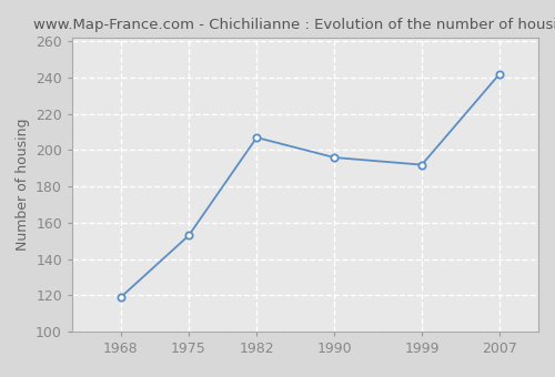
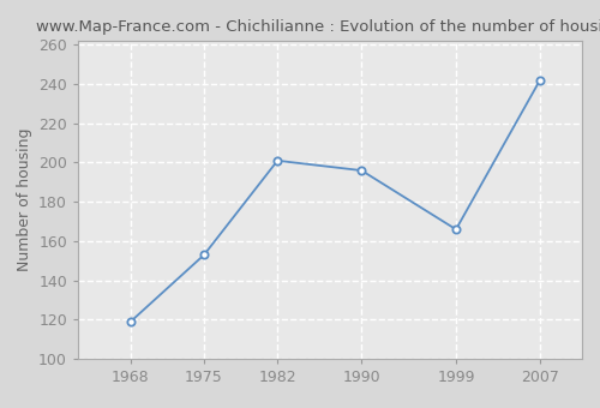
1982: 207 -> 201
1999: 192 -> 166
